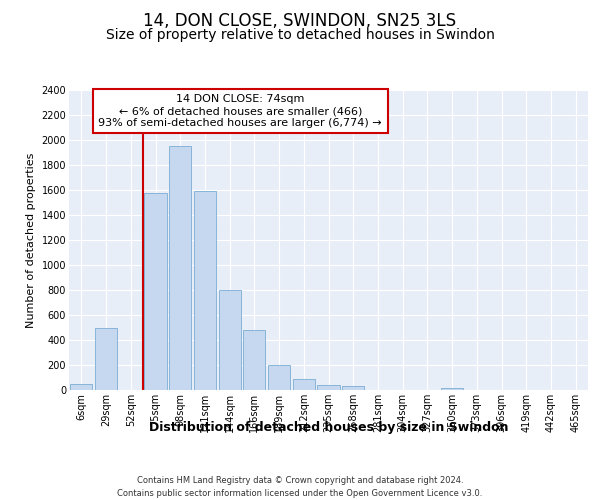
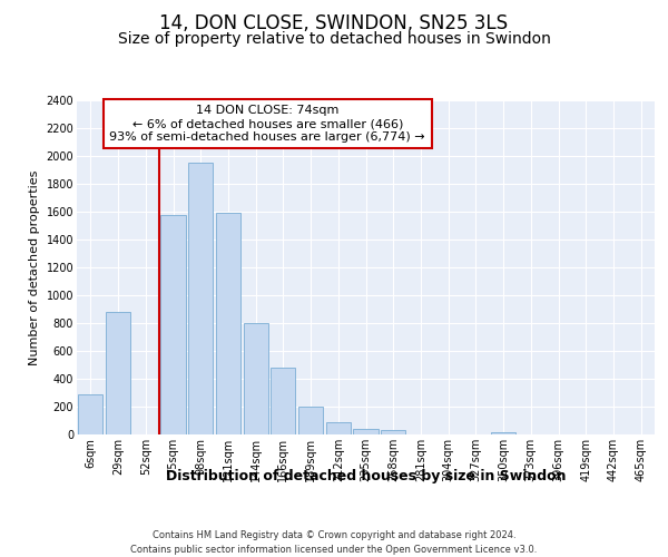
6sqm: 50 -> 290
29sqm: 500 -> 880
